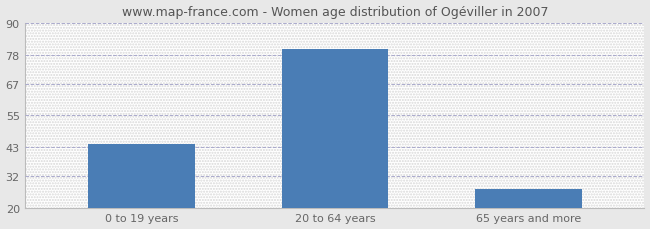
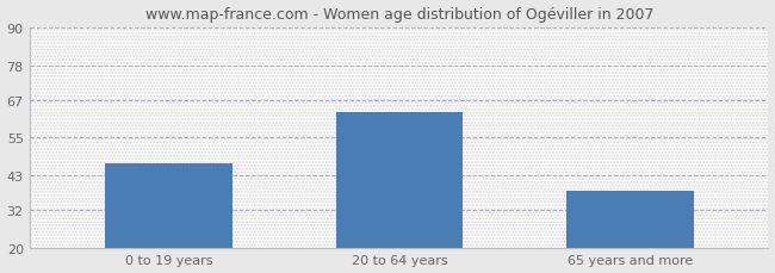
0 to 19 years: 44 -> 47
20 to 64 years: 80 -> 63
65 years and more: 27 -> 38
